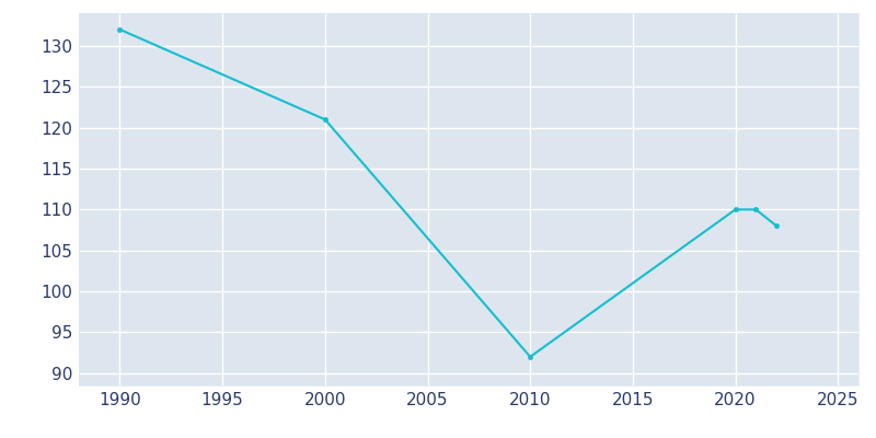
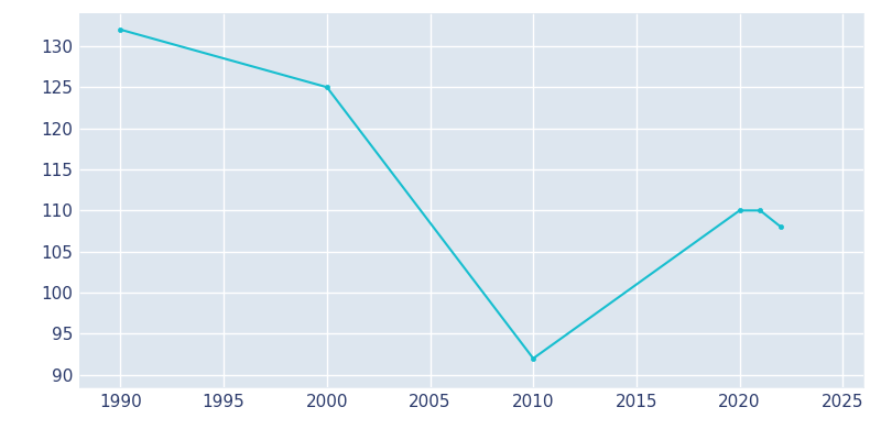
2000: 121 -> 125
